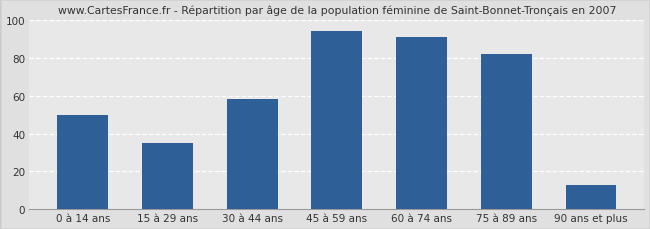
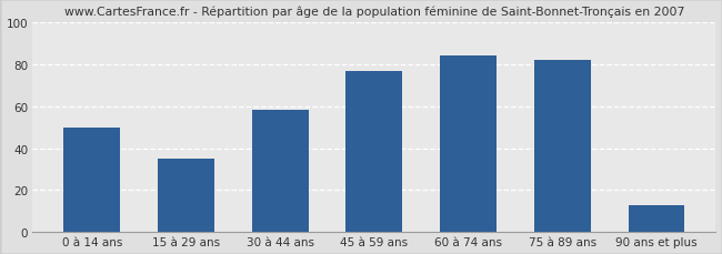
45 à 59 ans: 94 -> 77
60 à 74 ans: 91 -> 84
